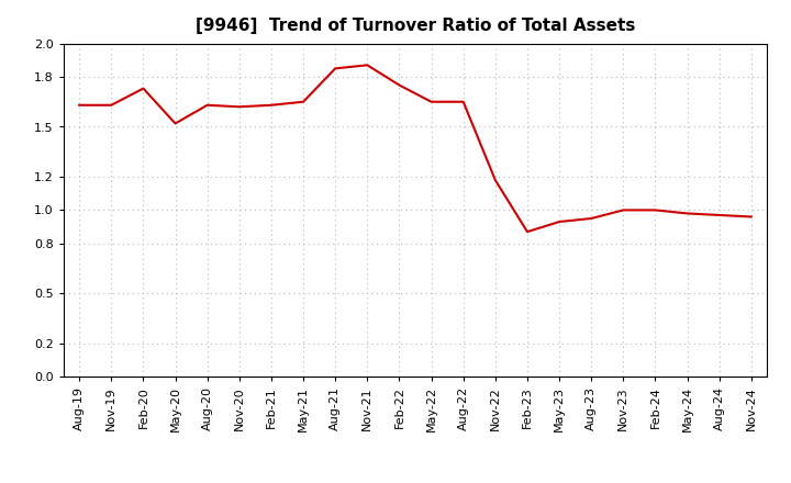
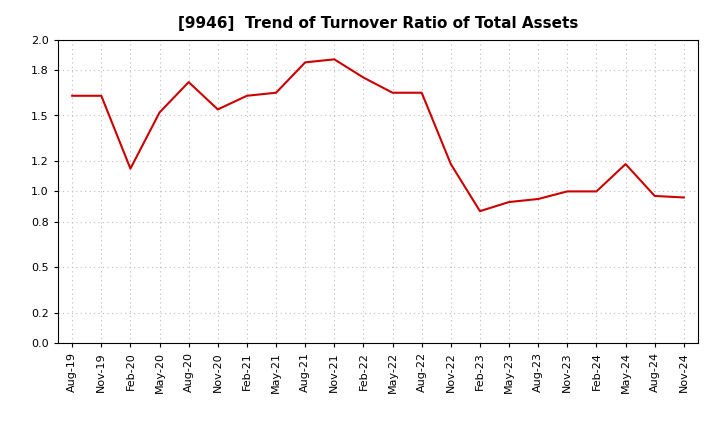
Feb-20: 1.73 -> 1.15
Aug-20: 1.63 -> 1.72
Nov-20: 1.62 -> 1.54
May-24: 0.98 -> 1.18
